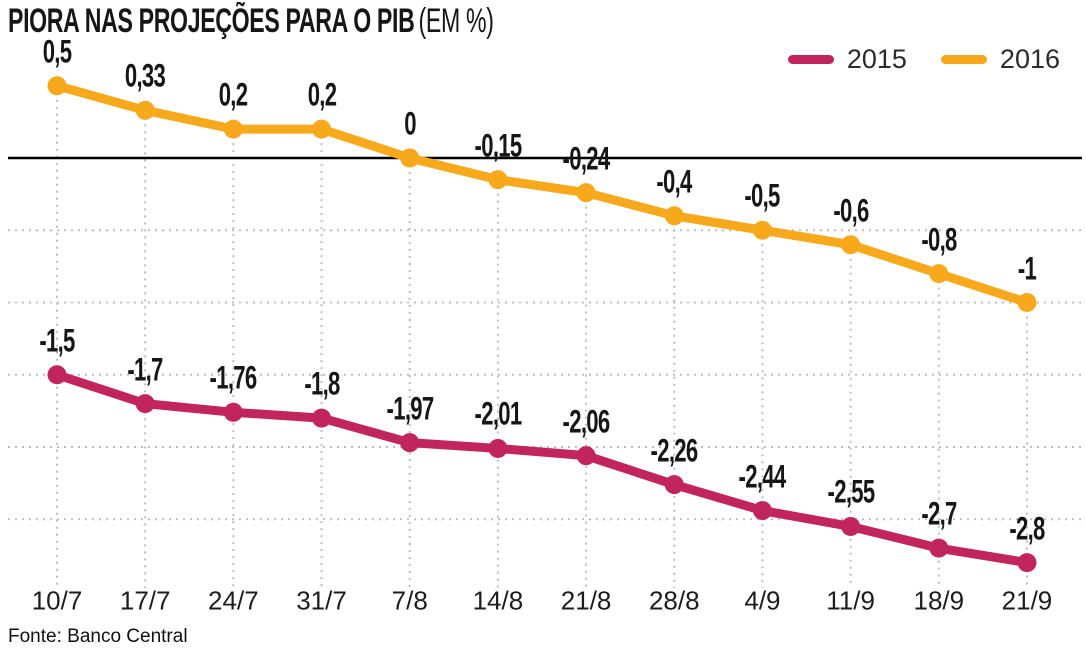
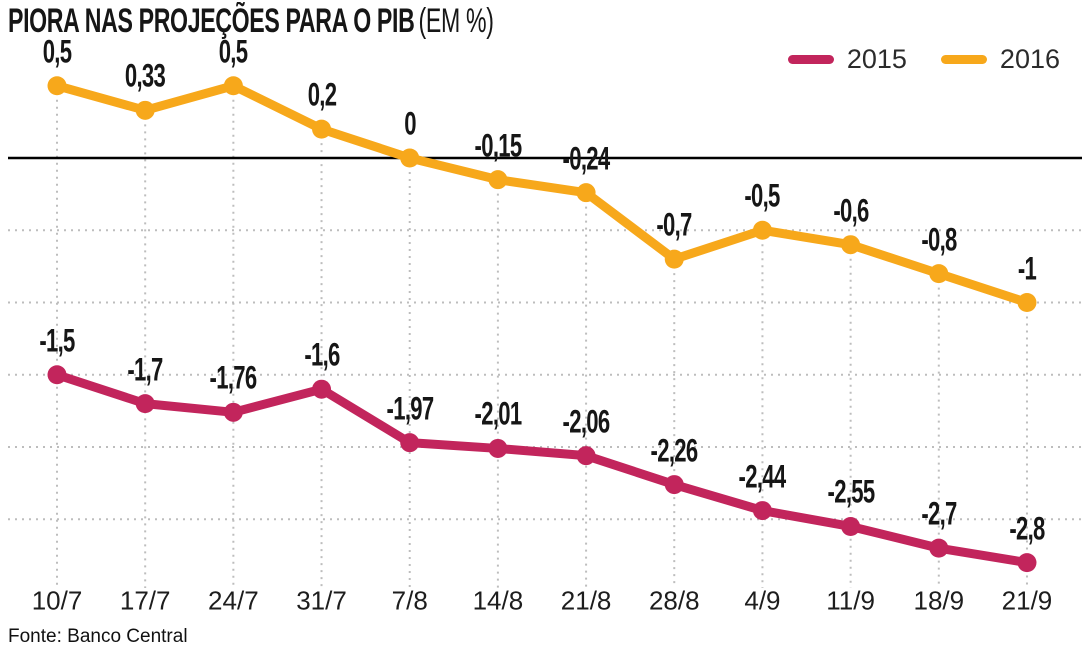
2016/24/7: 0,2 -> 0,5
2015/31/7: -1,8 -> -1,6
2016/28/8: -0,4 -> -0,7
